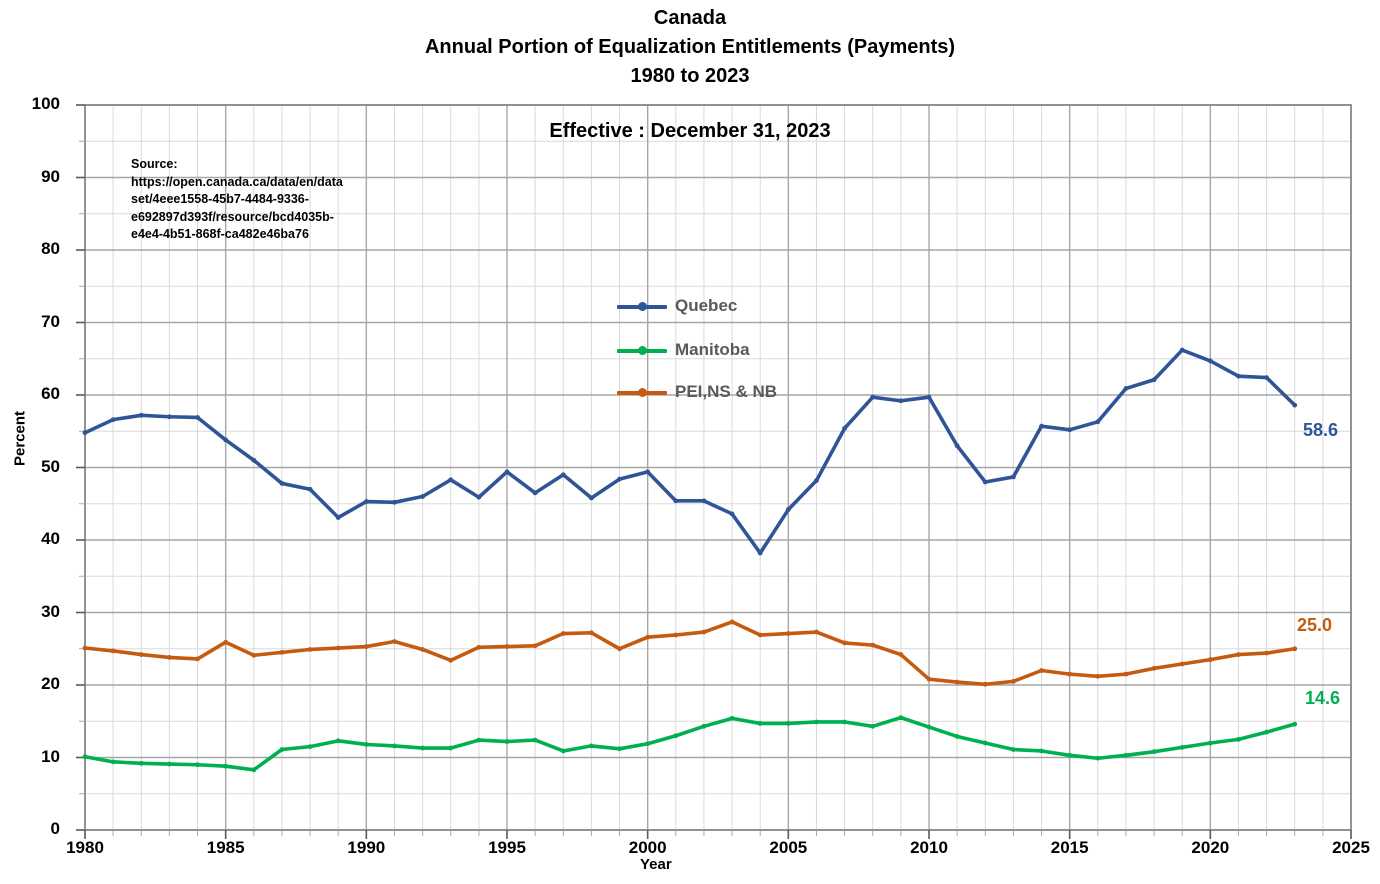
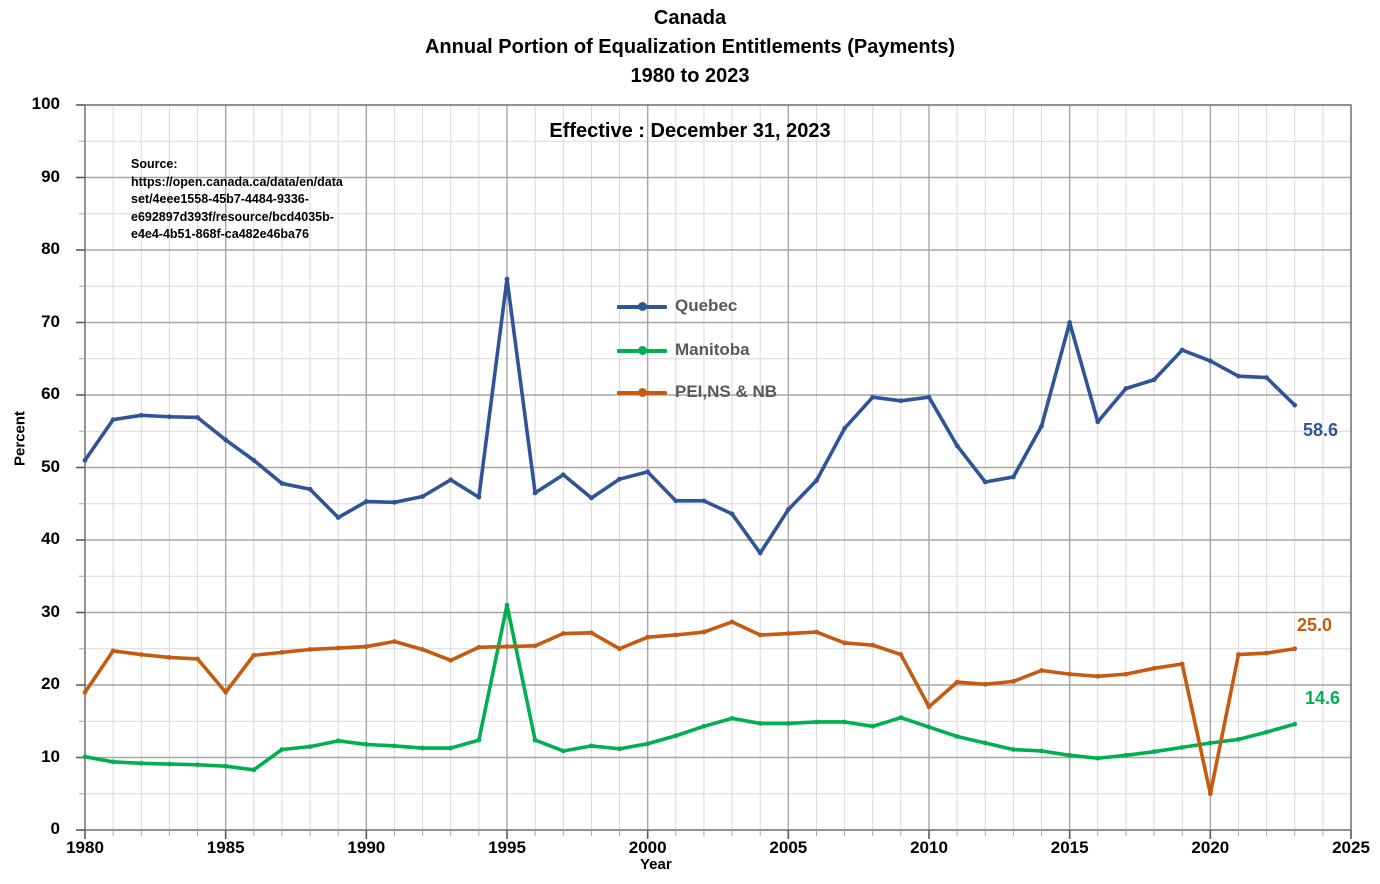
Quebec/1980: 55 -> 51
PEI,NS & NB/1980: 25 -> 19
PEI,NS & NB/1985: 26 -> 19
Quebec/1995: 49 -> 76
Manitoba/1995: 12 -> 31
PEI,NS & NB/2010: 21 -> 17
Quebec/2015: 55 -> 70
PEI,NS & NB/2020: 24 -> 5
